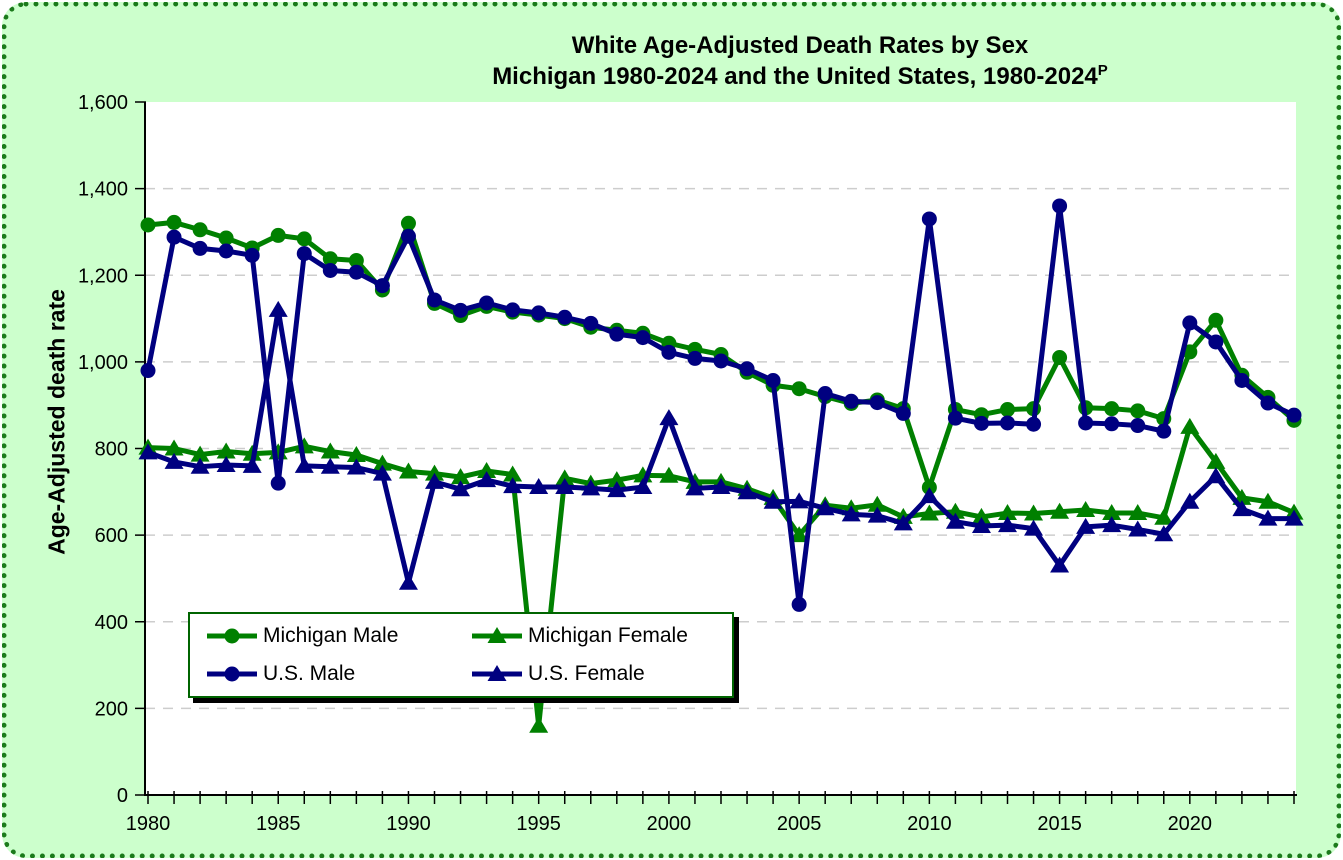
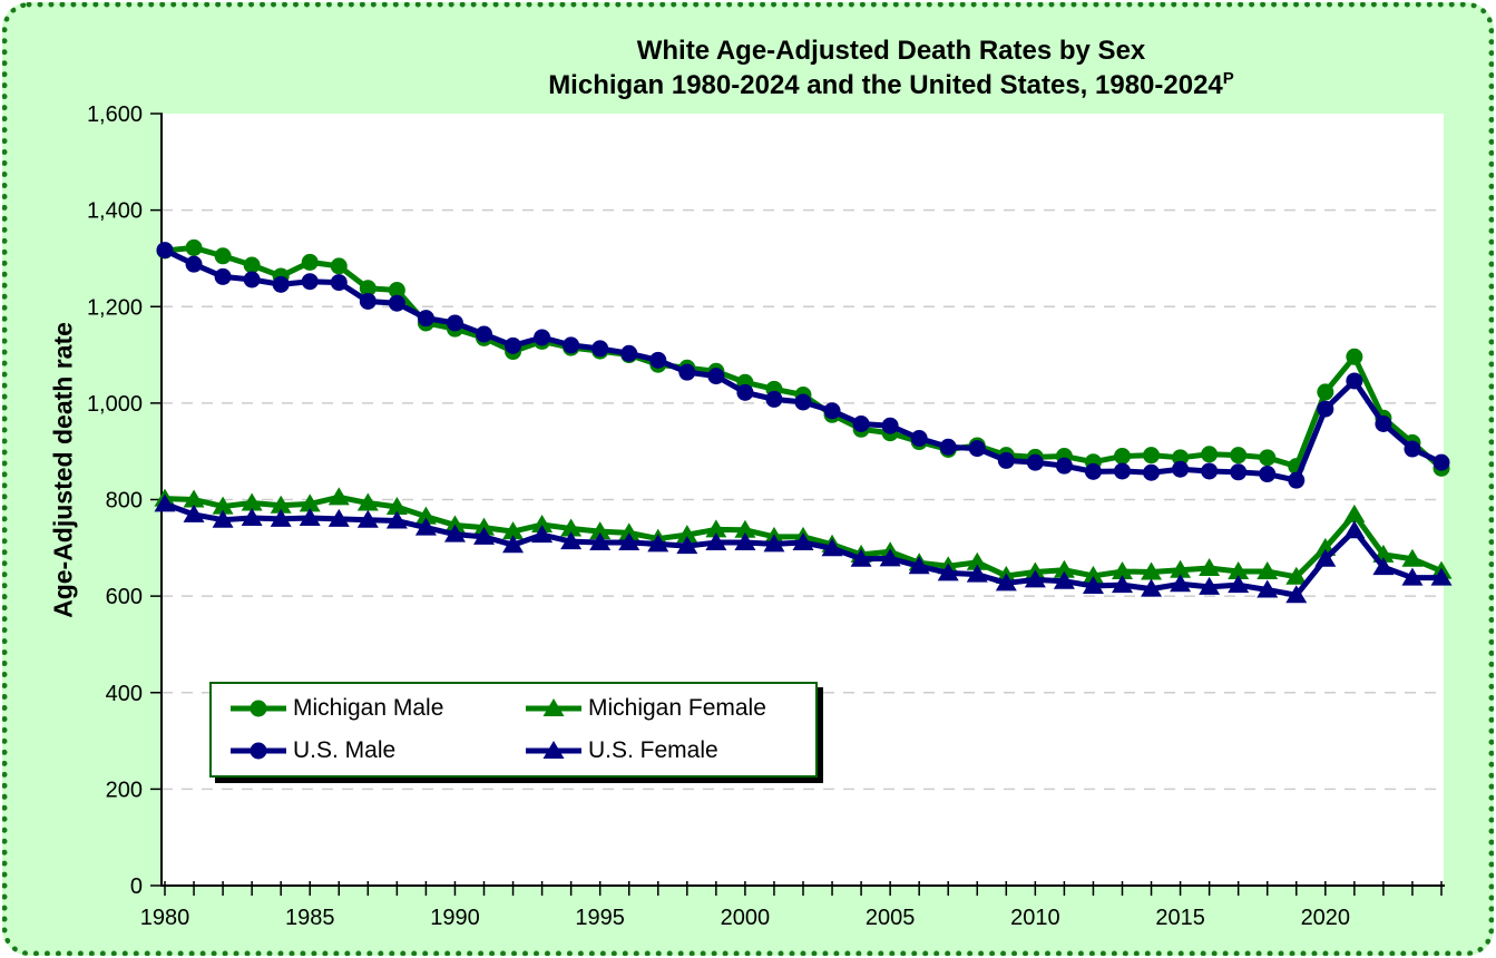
U.S. Male/1980: 980 -> 1320
U.S. Male/1985: 720 -> 1250
U.S. Female/1985: 1120 -> 760
Michigan Male/1990: 1320 -> 1150
U.S. Male/1990: 1290 -> 1170
U.S. Female/1990: 490 -> 730
Michigan Female/1995: 160 -> 730
U.S. Female/2000: 870 -> 710
Michigan Female/2005: 600 -> 690
U.S. Male/2005: 440 -> 950
Michigan Male/2010: 710 -> 890
U.S. Male/2010: 1330 -> 880
U.S. Female/2010: 690 -> 630
Michigan Male/2015: 1010 -> 890
U.S. Male/2015: 1360 -> 860
U.S. Female/2015: 530 -> 620
Michigan Female/2020: 850 -> 700
U.S. Male/2020: 1090 -> 990
